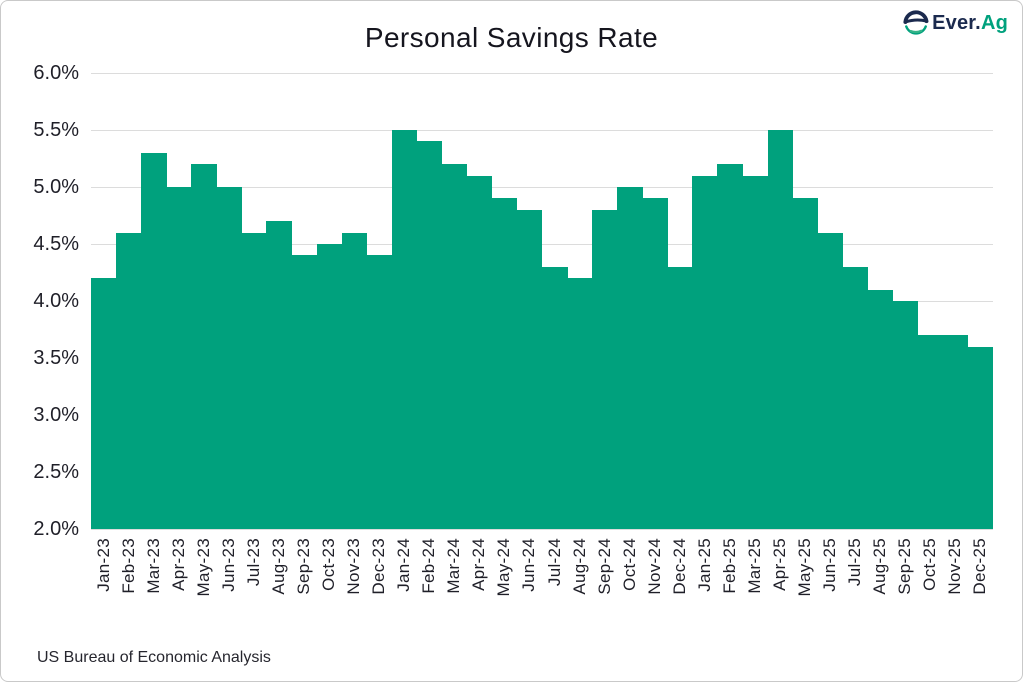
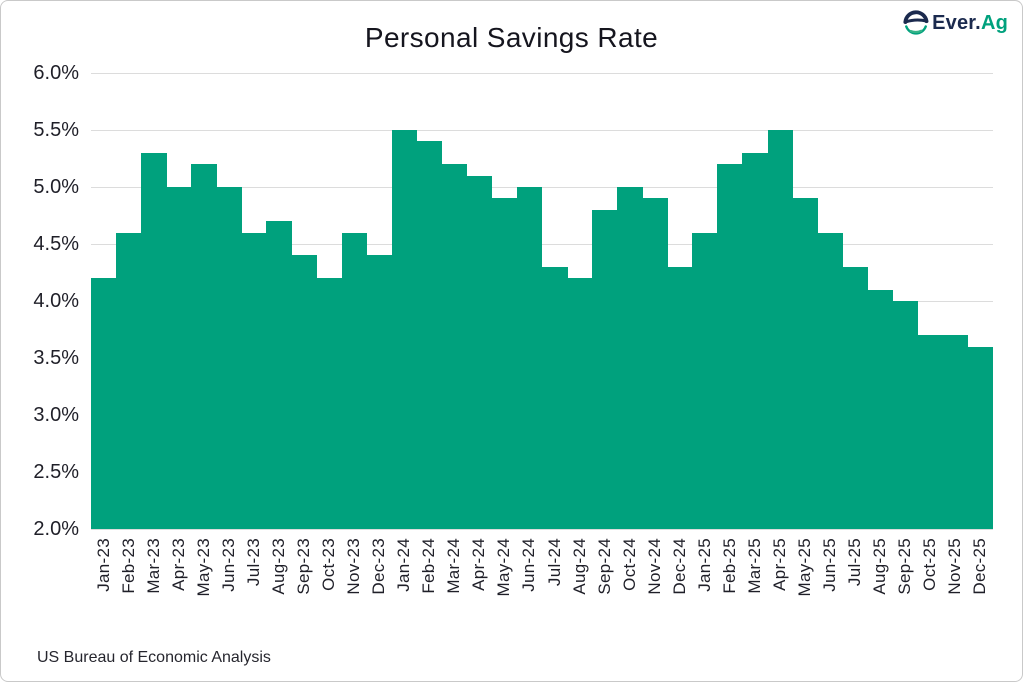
Oct-23: 4.5% -> 4.2%
Jun-24: 4.8% -> 5.0%
Jan-25: 5.1% -> 4.6%
Mar-25: 5.1% -> 5.3%
